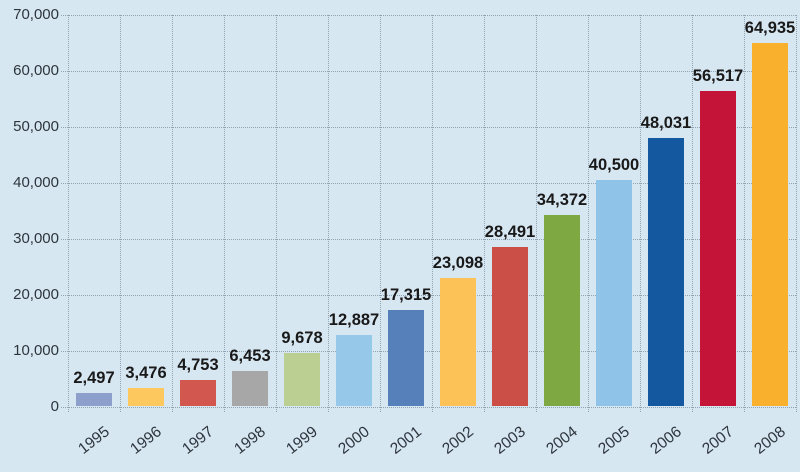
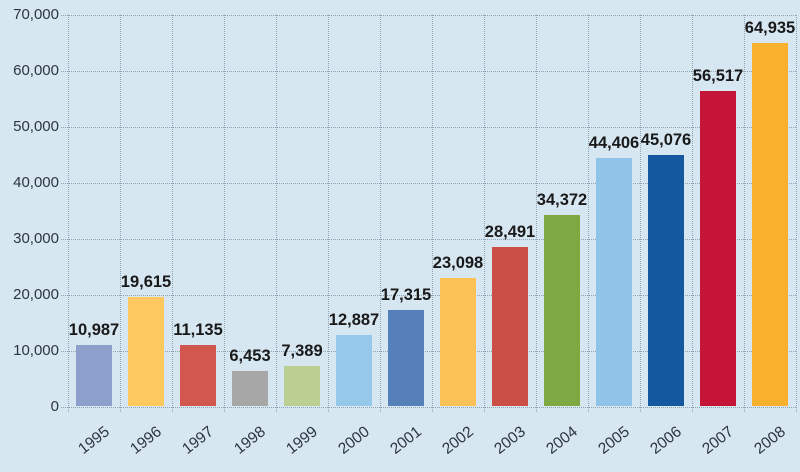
1995: 2,497 -> 10,987
1996: 3,476 -> 19,615
1997: 4,753 -> 11,135
1999: 9,678 -> 7,389
2005: 40,500 -> 44,406
2006: 48,031 -> 45,076
